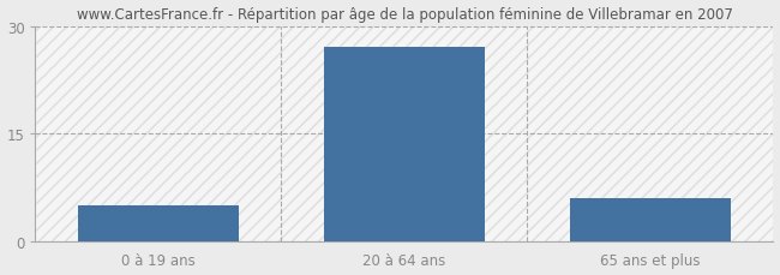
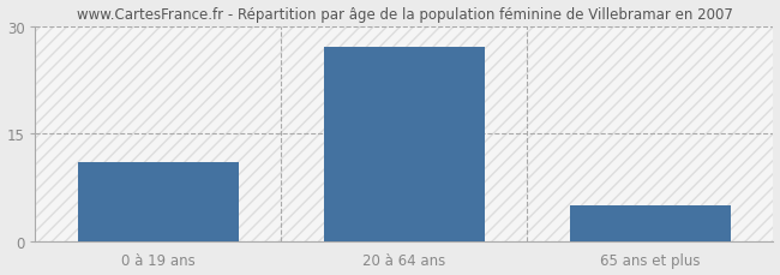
0 à 19 ans: 5 -> 11
65 ans et plus: 6 -> 5
